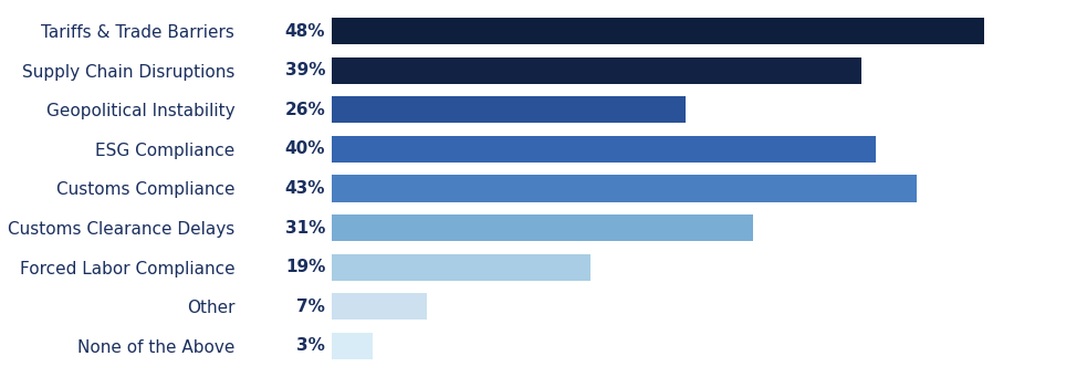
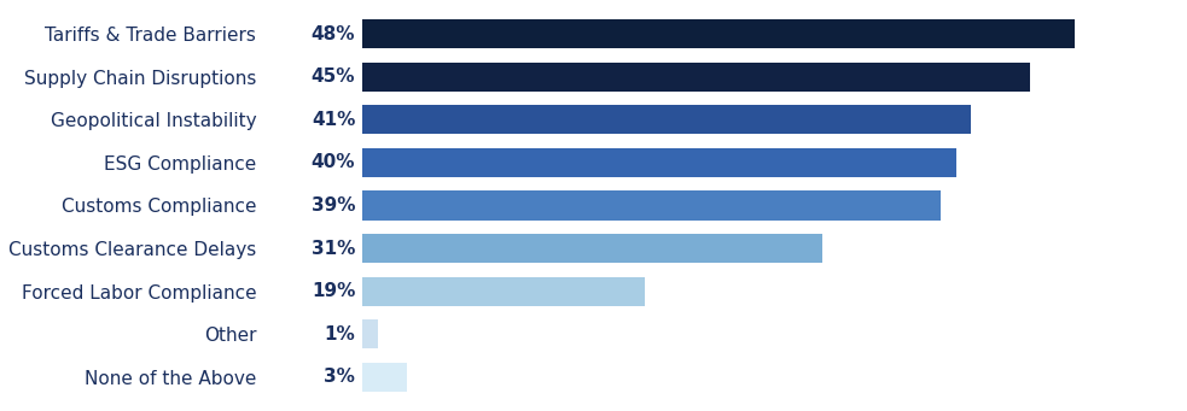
Supply Chain Disruptions: 39% -> 45%
Geopolitical Instability: 26% -> 41%
Customs Compliance: 43% -> 39%
Other: 7% -> 1%
